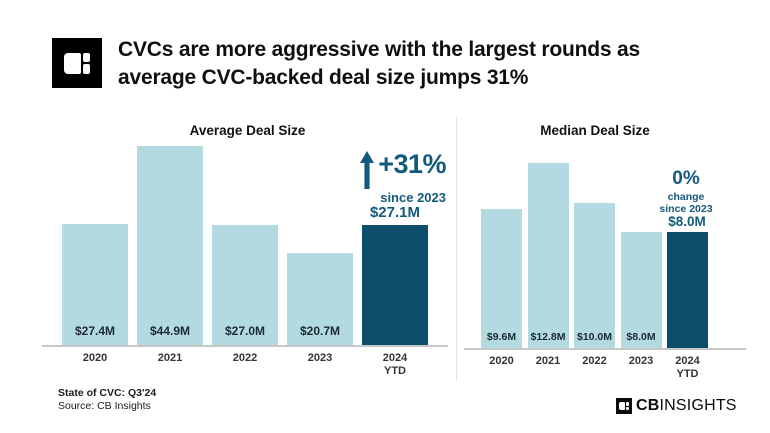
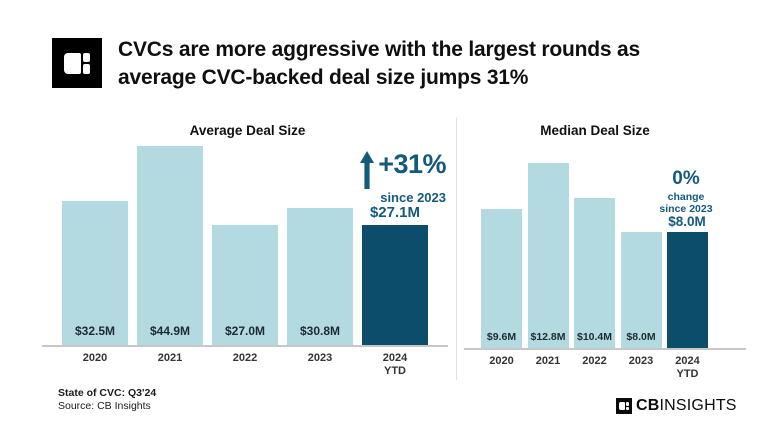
Average Deal Size/2020: $27.4M -> $32.5M
Average Deal Size/2023: $20.7M -> $30.8M
Median Deal Size/2022: $10.0M -> $10.4M
